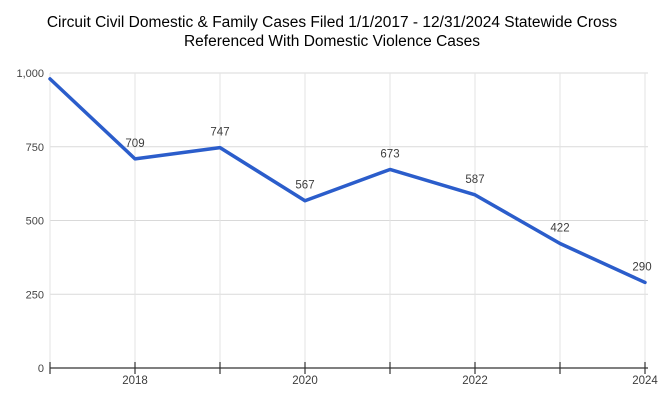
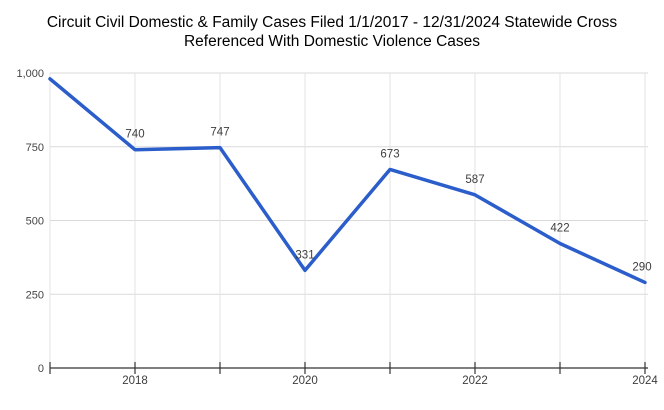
2018: 709 -> 740
2020: 567 -> 331
